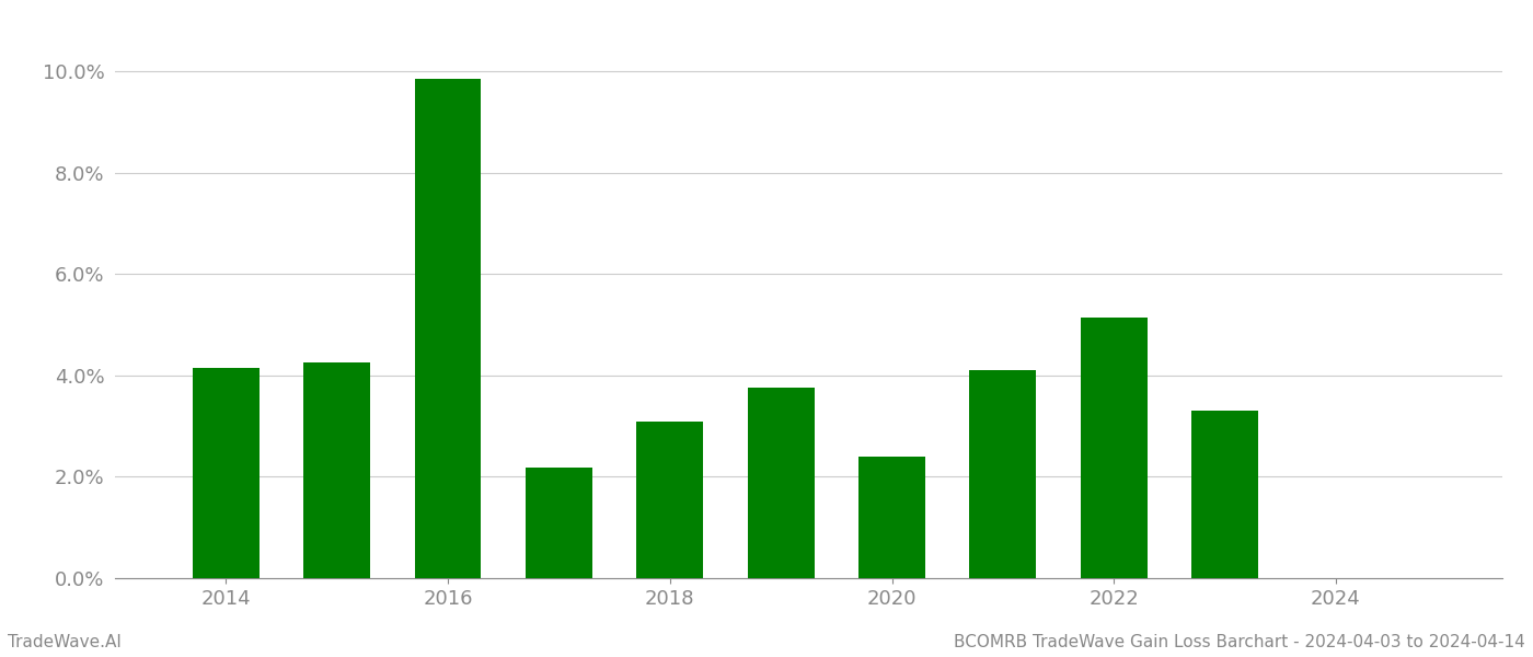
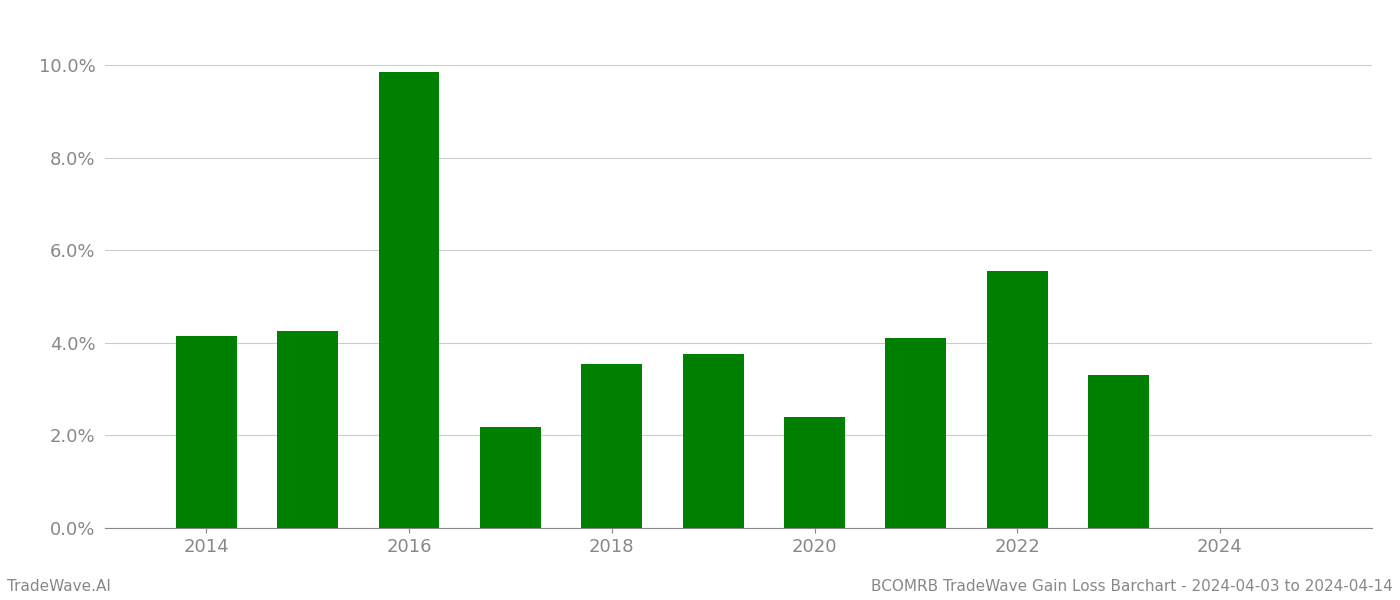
2018: 3.10% -> 3.55%
2022: 5.15% -> 5.55%
